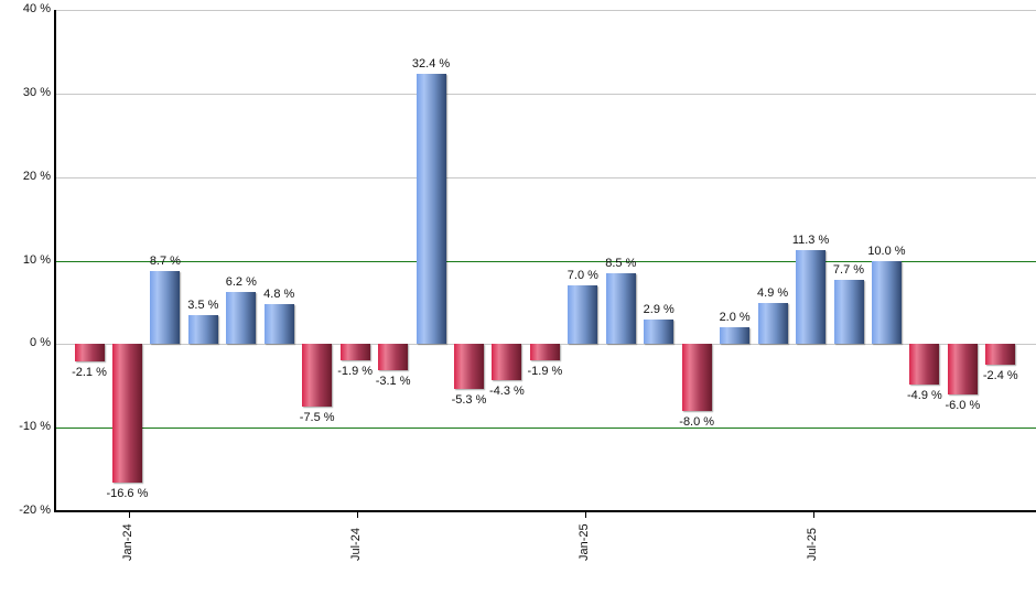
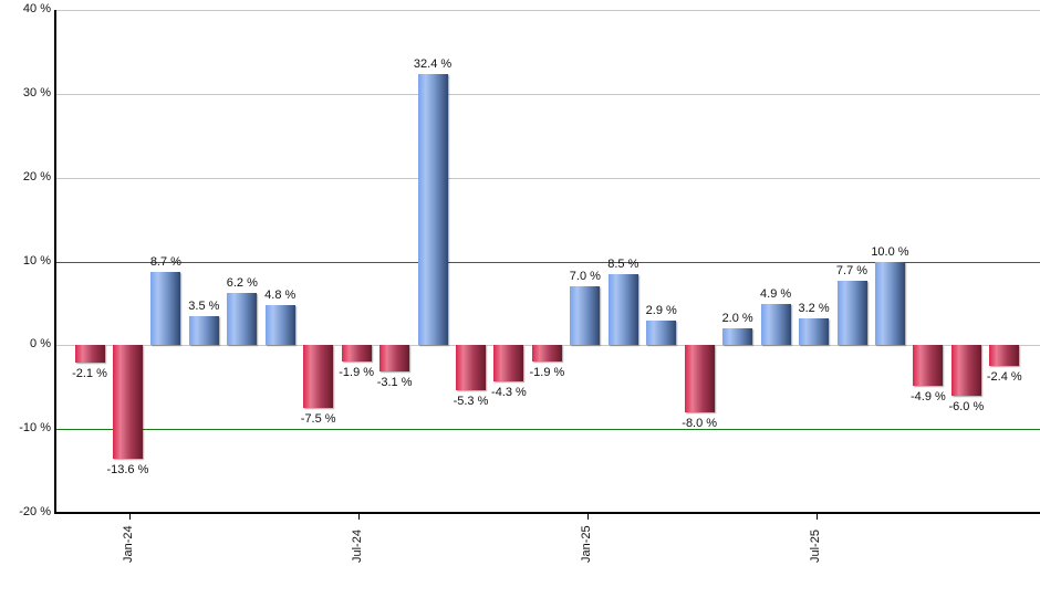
Jan-24: -16.6 -> -13.6
Jul-25: 11.3 -> 3.2
